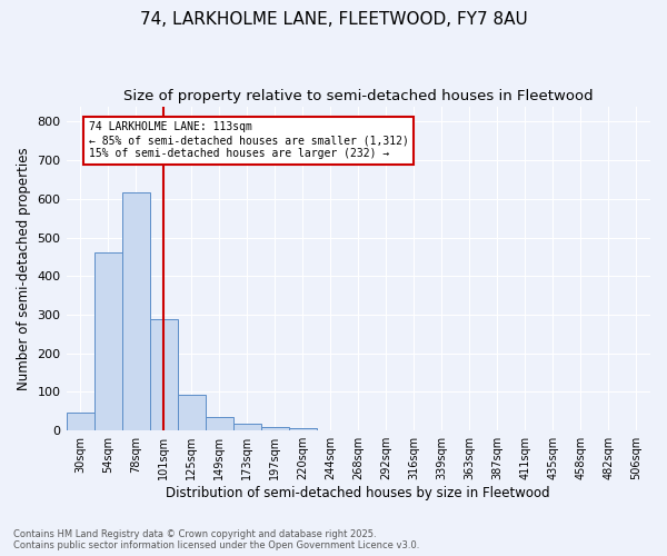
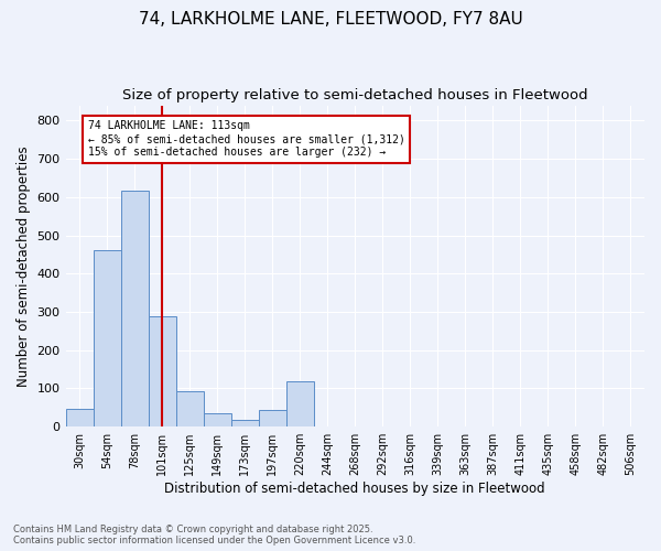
197sqm: 10 -> 45
220sqm: 5 -> 120
